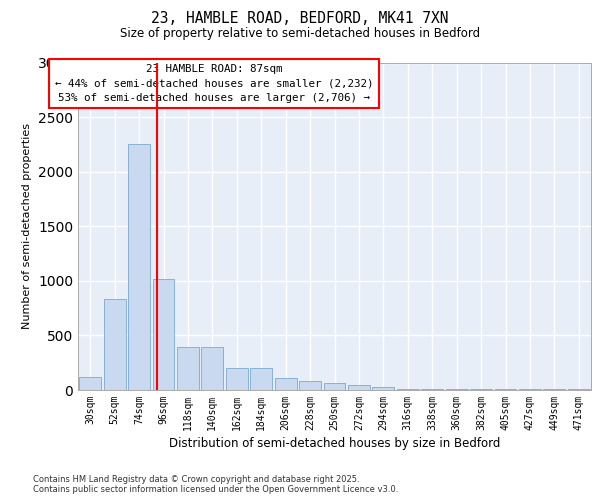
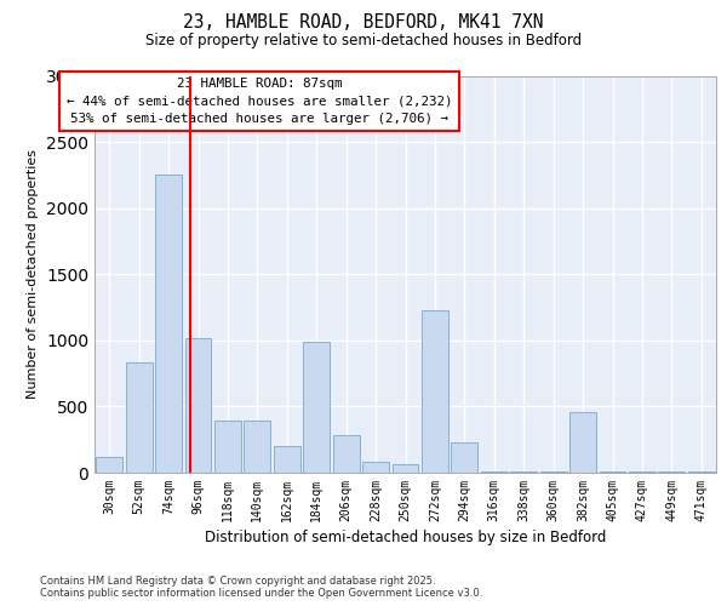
184sqm: 200 -> 990
206sqm: 110 -> 280
272sqm: 50 -> 1230
294sqm: 30 -> 230
382sqm: 0 -> 460
